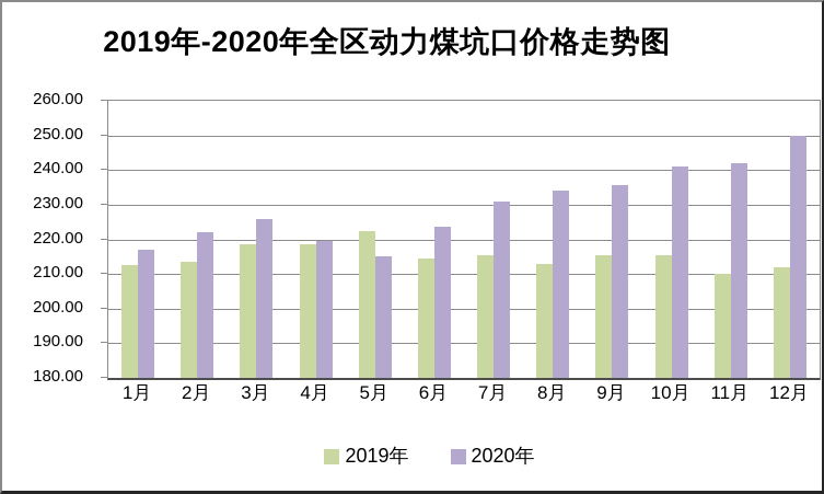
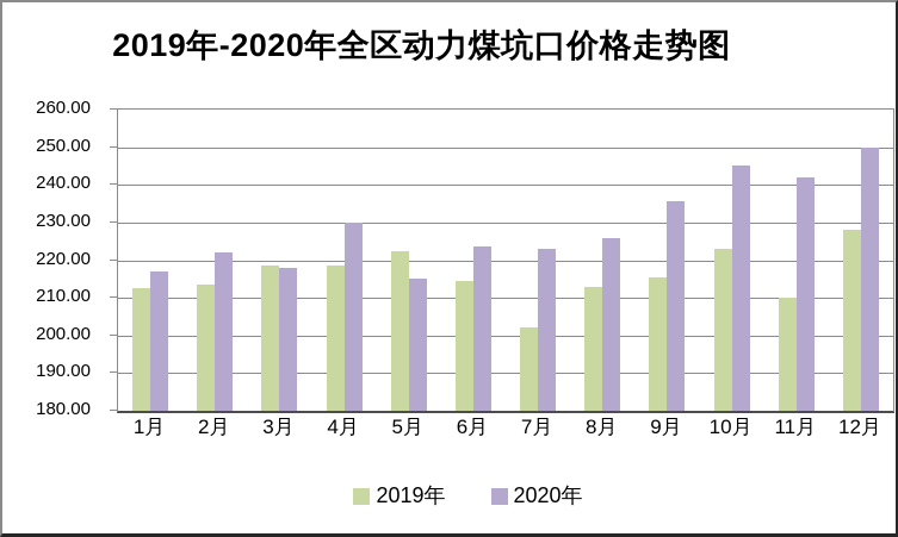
2020年/3月: 226 -> 218
2020年/4月: 220 -> 230
2019年/7月: 216 -> 202
2020年/7月: 231 -> 223
2020年/8月: 234 -> 226
2019年/10月: 216 -> 223
2020年/10月: 241 -> 245
2019年/12月: 212 -> 228
